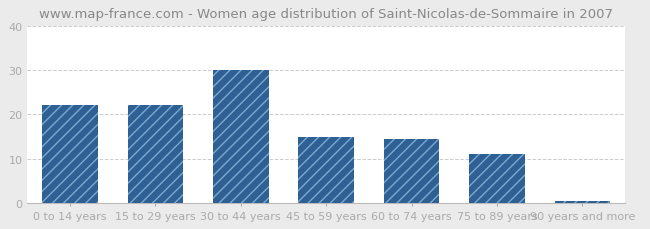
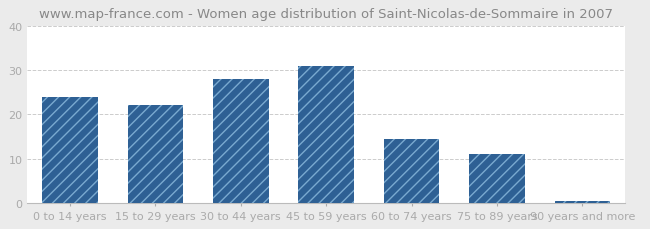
0 to 14 years: 22.0 -> 24.0
30 to 44 years: 30.0 -> 28.0
45 to 59 years: 15.0 -> 31.0
